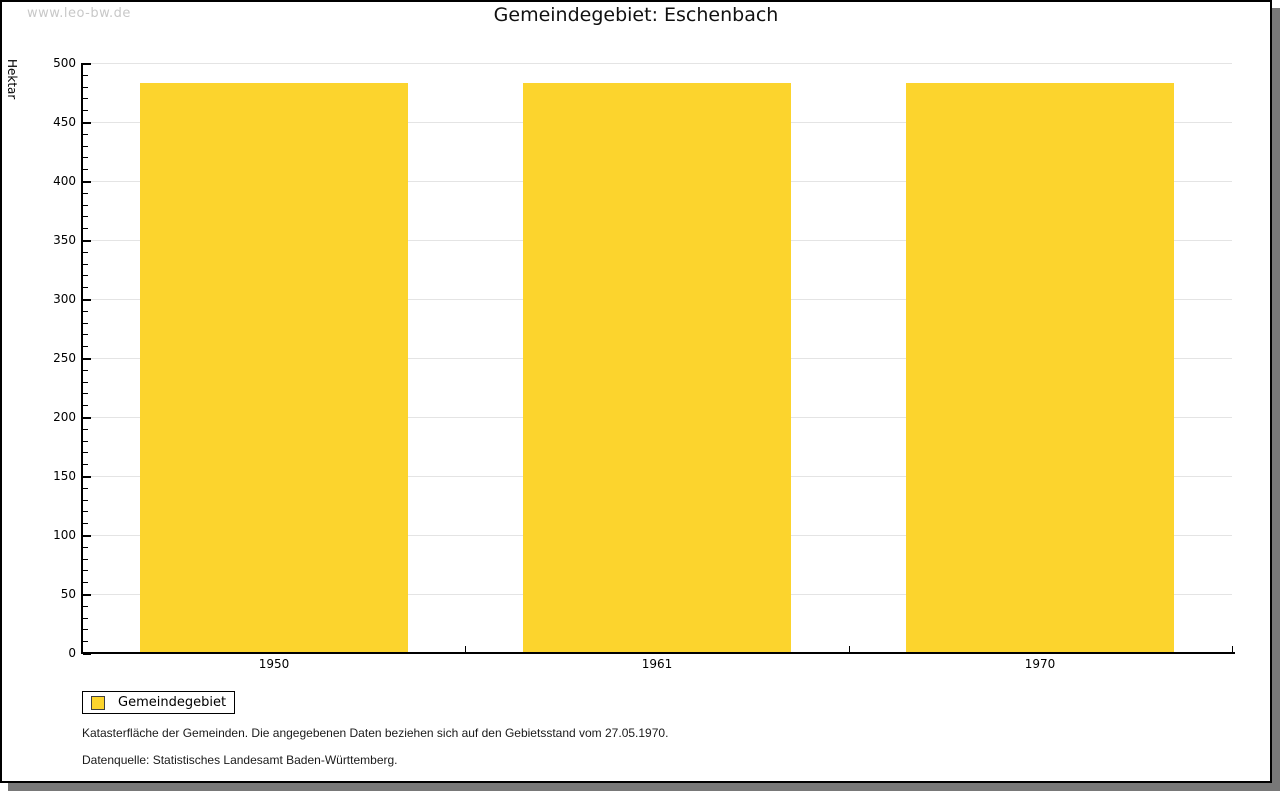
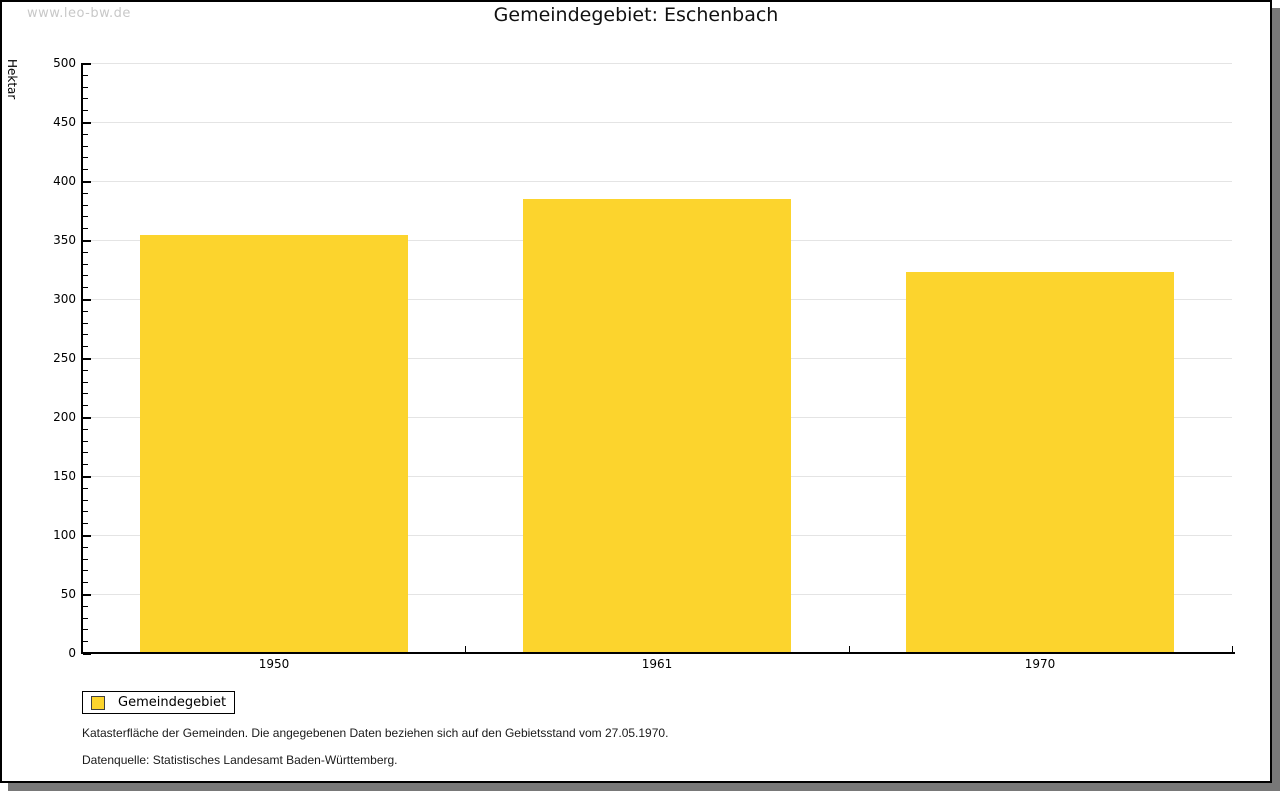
1950: 483 -> 354
1961: 483 -> 385
1970: 483 -> 323
